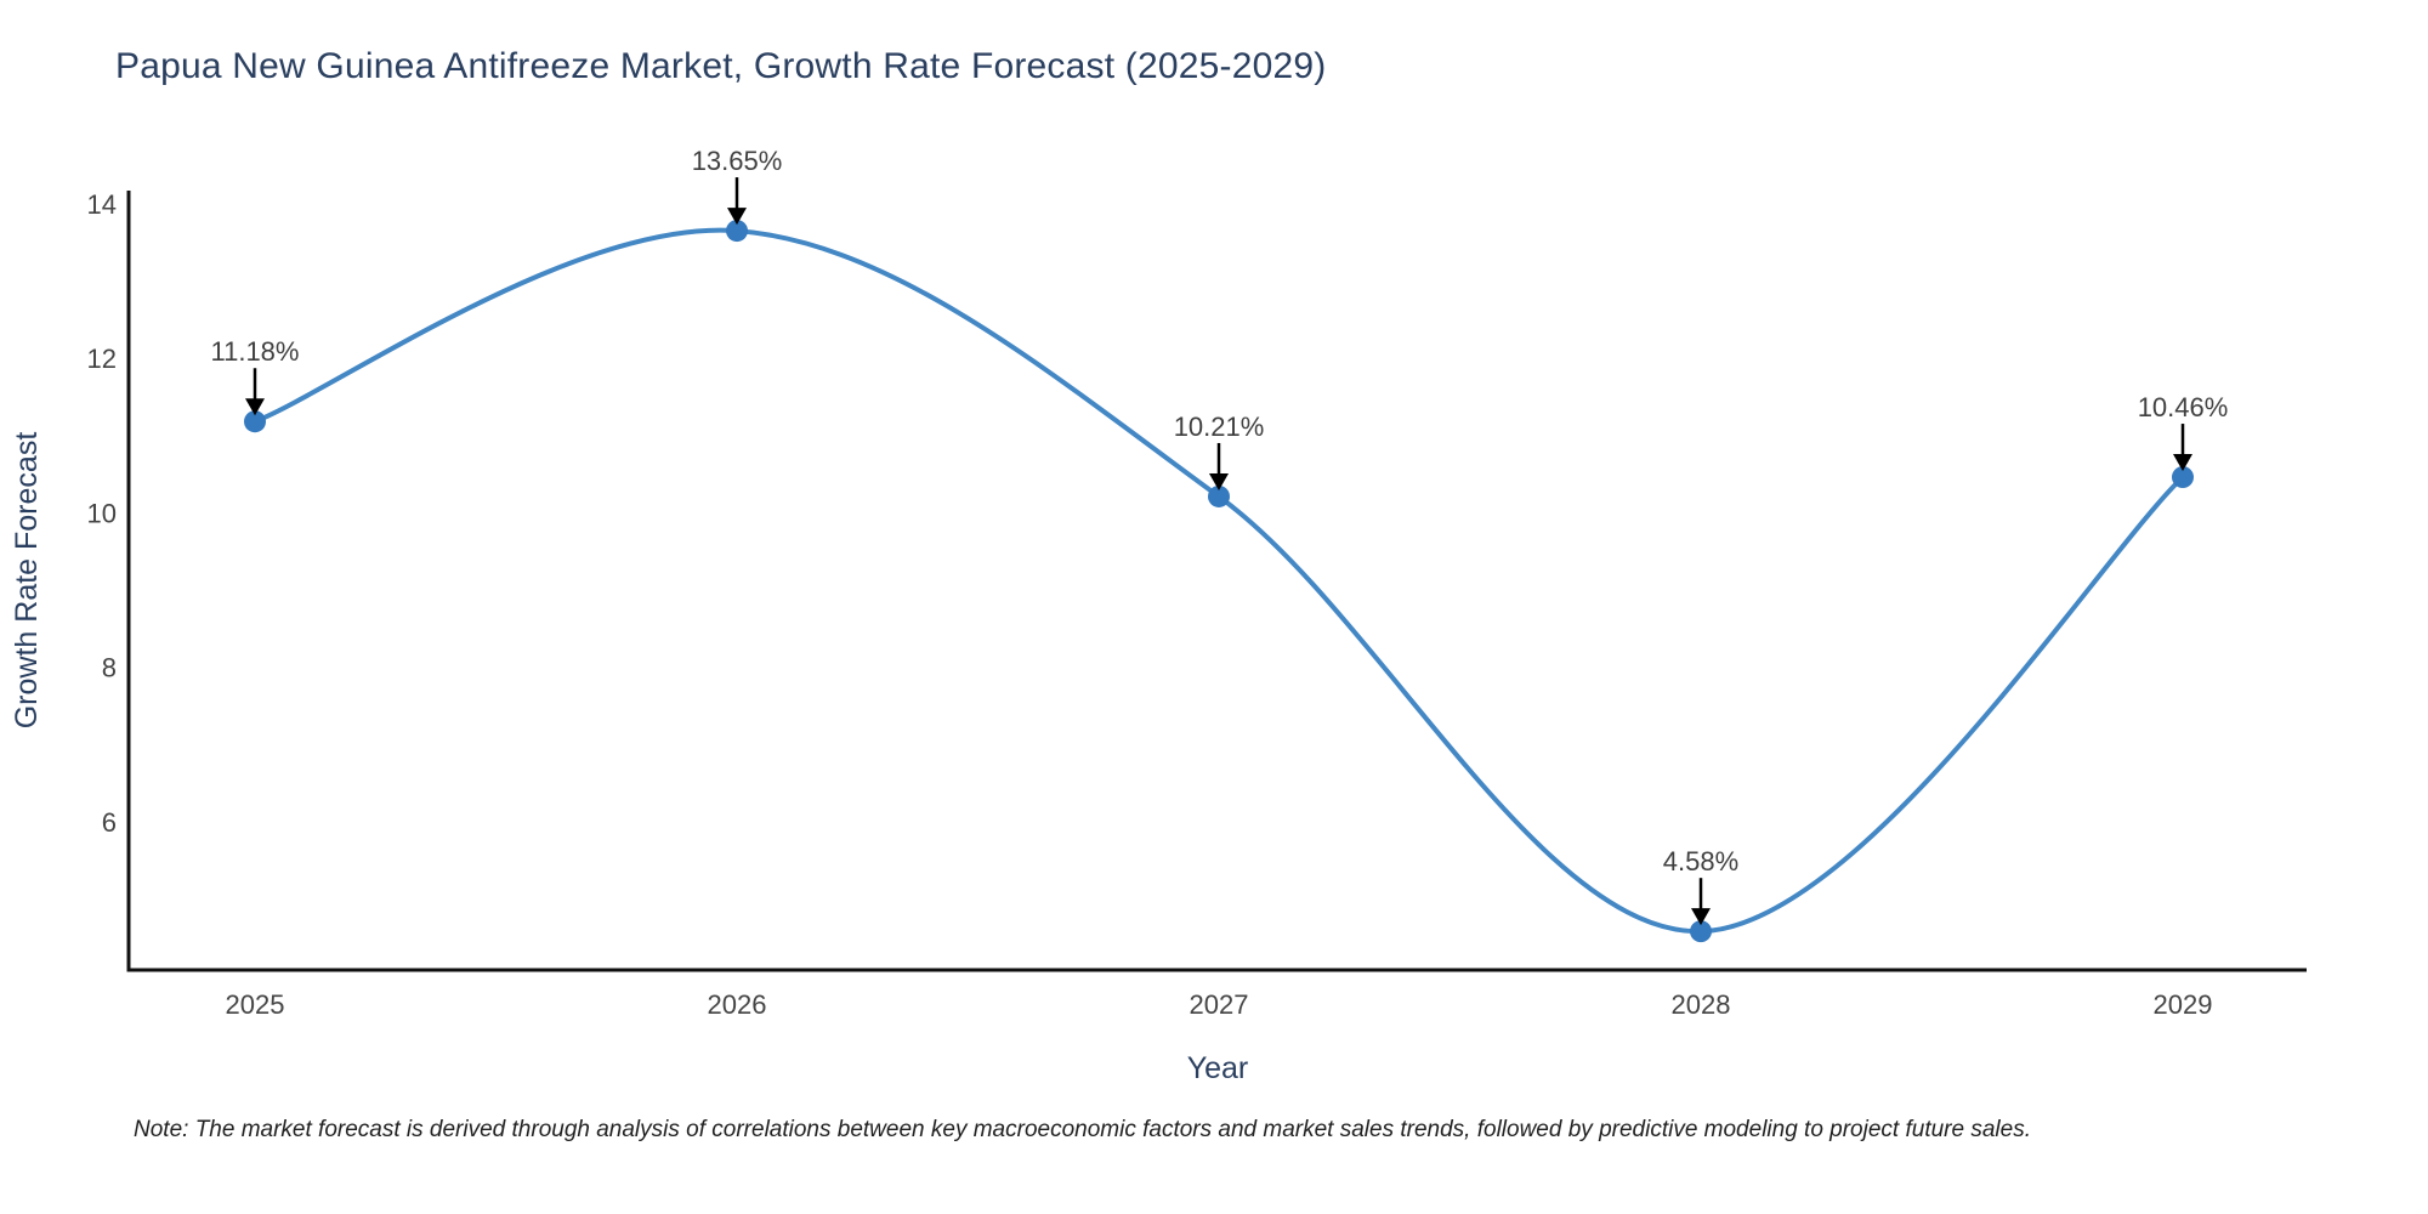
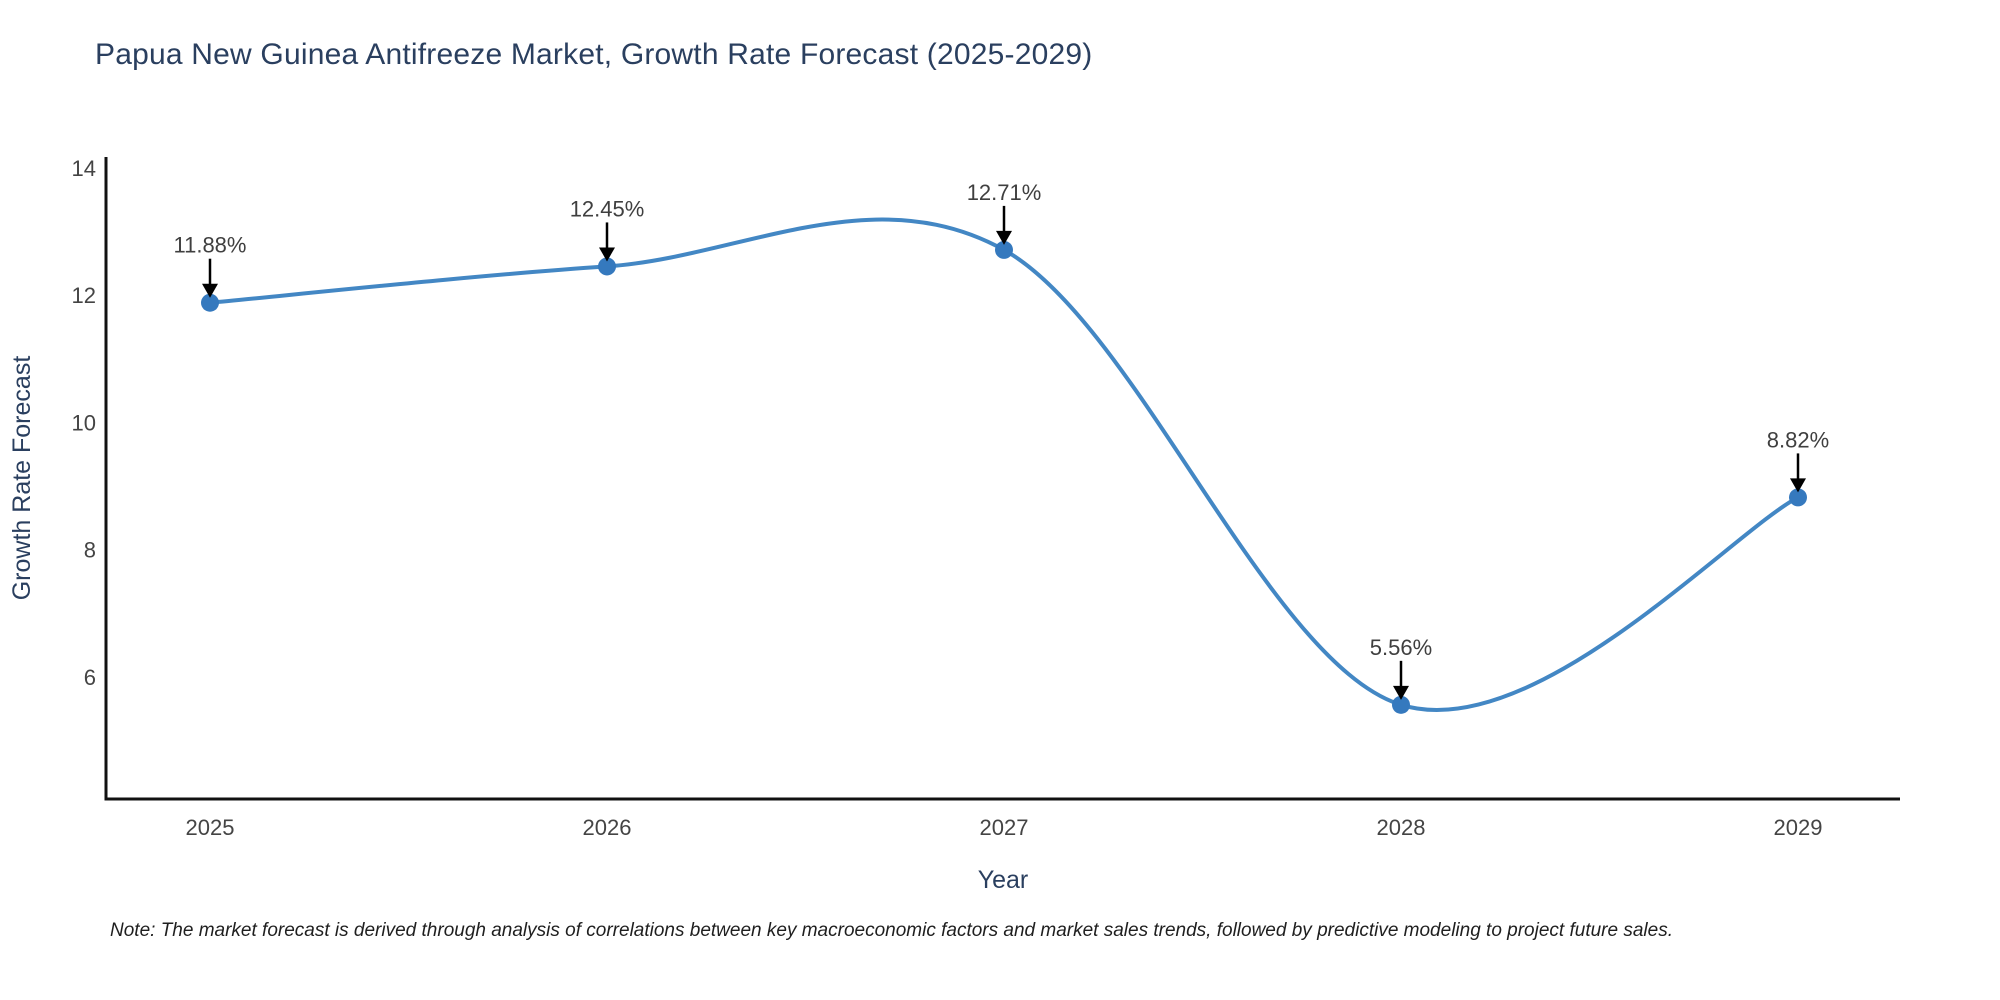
2025: 11.18% -> 11.88%
2026: 13.65% -> 12.45%
2027: 10.21% -> 12.71%
2028: 4.58% -> 5.56%
2029: 10.46% -> 8.82%
